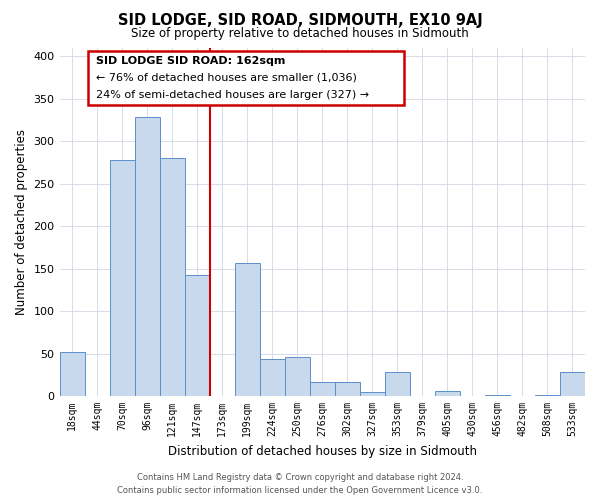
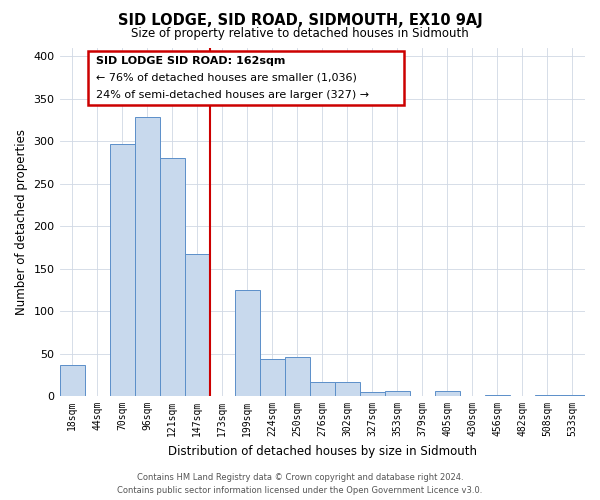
18sqm: 52 -> 37
70sqm: 278 -> 297
147sqm: 142 -> 167
199sqm: 156 -> 125
353sqm: 28 -> 6
533sqm: 28 -> 1
